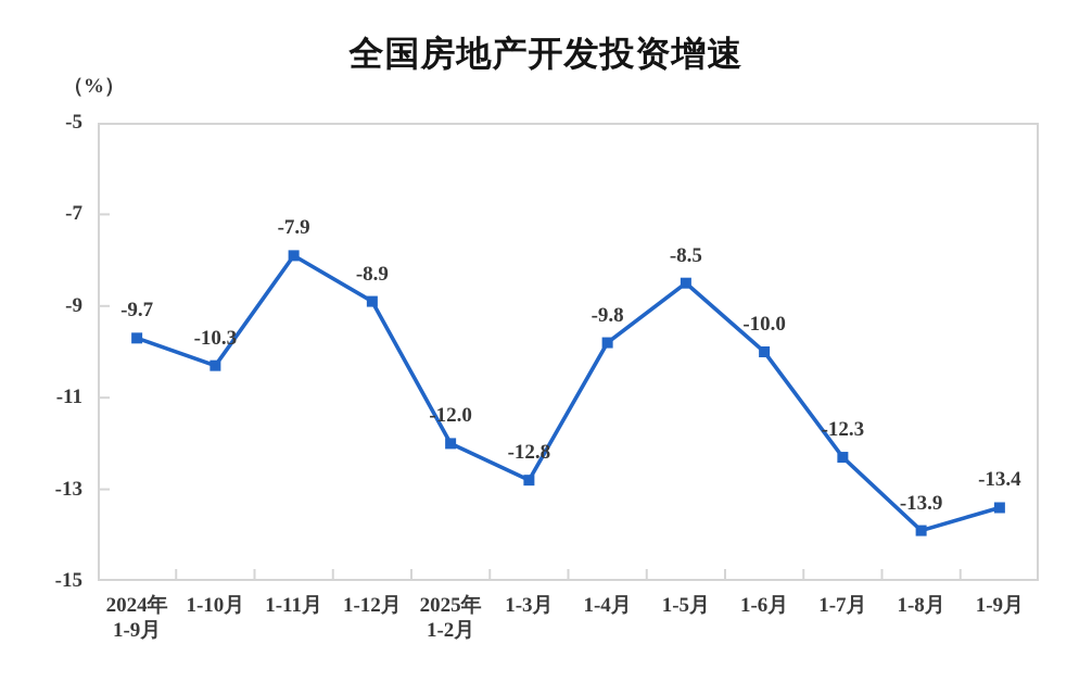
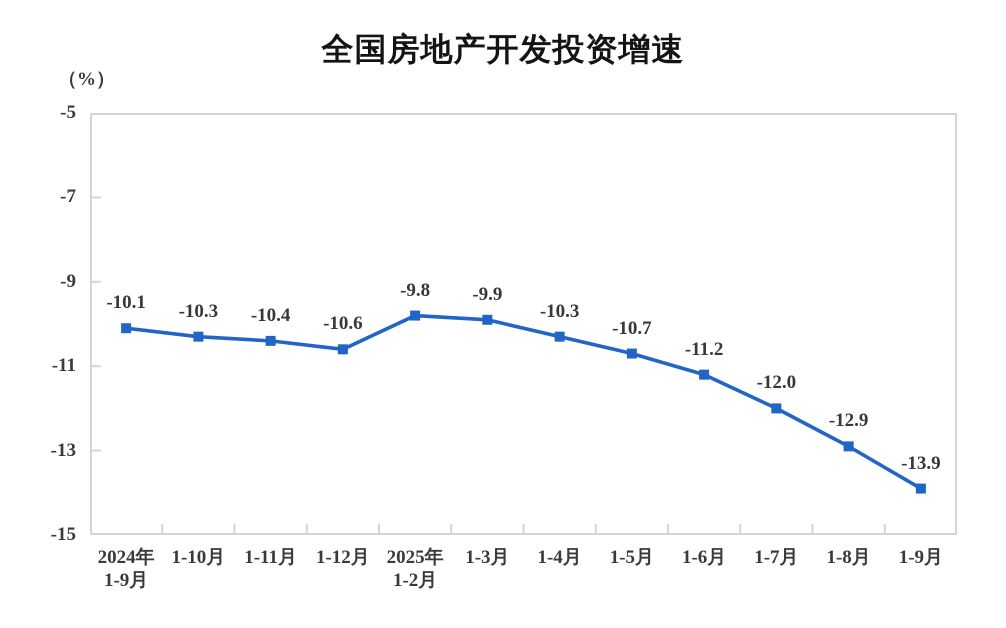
2024年 1-9月: -9.7 -> -10.1
1-11月: -7.9 -> -10.4
1-12月: -8.9 -> -10.6
2025年 1-2月: -12.0 -> -9.8
1-3月: -12.8 -> -9.9
1-4月: -9.8 -> -10.3
1-5月: -8.5 -> -10.7
1-6月: -10.0 -> -11.2
1-7月: -12.3 -> -12.0
1-8月: -13.9 -> -12.9
1-9月: -13.4 -> -13.9
